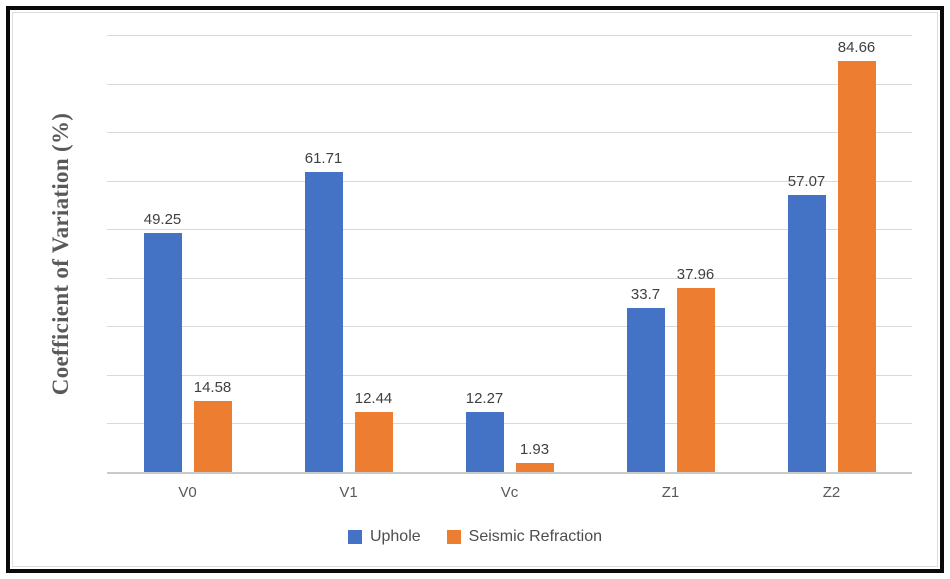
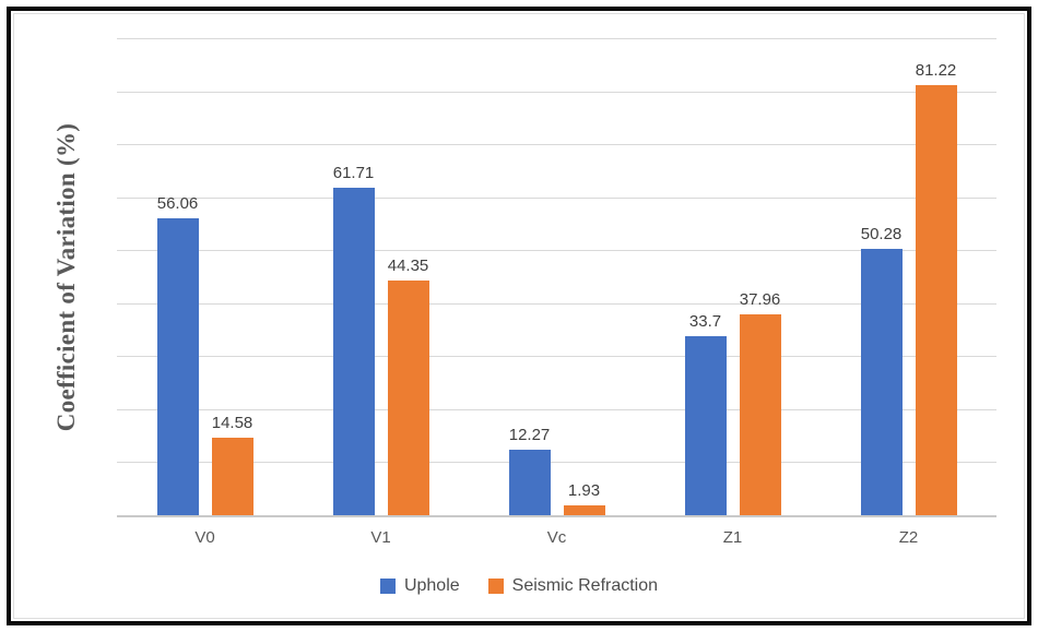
Uphole/V0: 49.25 -> 56.06
Seismic Refraction/V1: 12.44 -> 44.35
Uphole/Z2: 57.07 -> 50.28
Seismic Refraction/Z2: 84.66 -> 81.22
